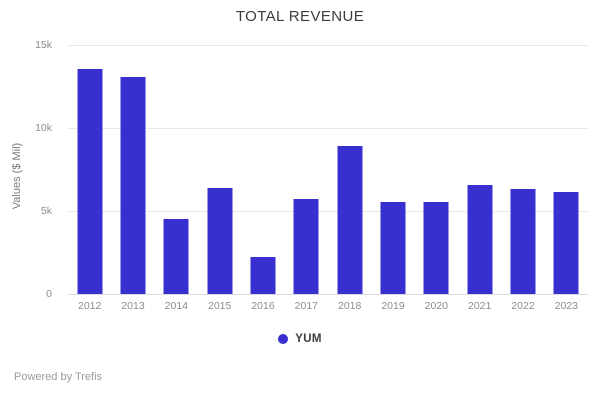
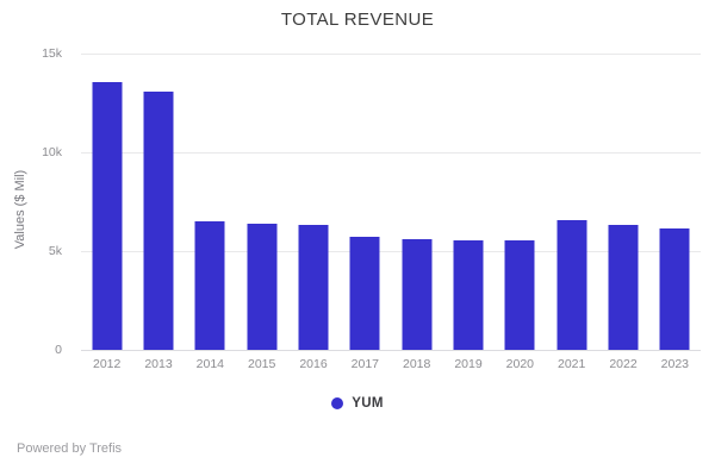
2014: 4.5k -> 6.5k
2016: 2.2k -> 6.3k
2018: 8.9k -> 5.6k
